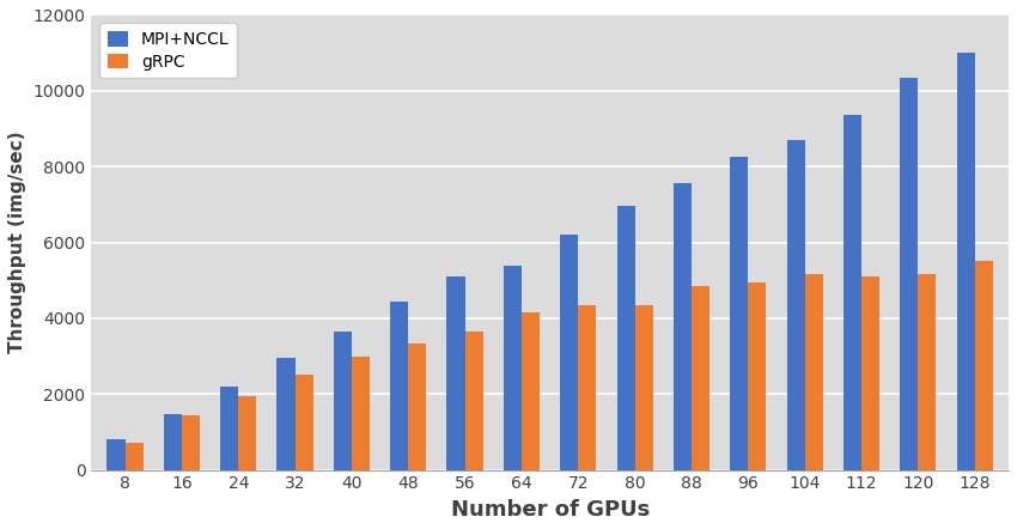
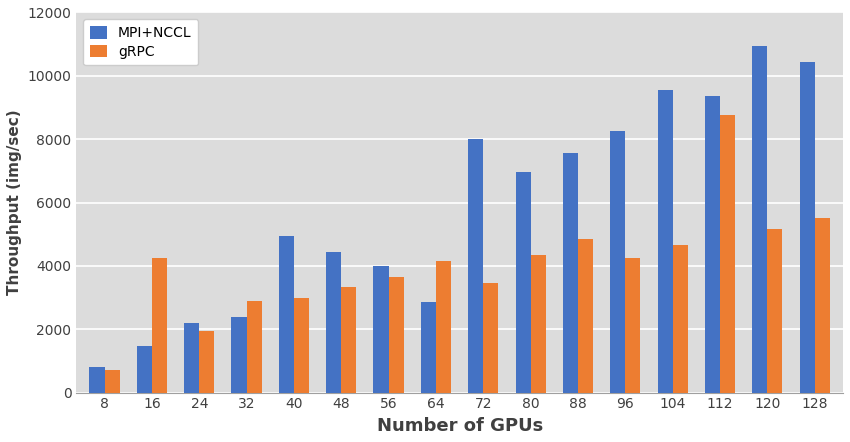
gRPC/16: 1430 -> 4250
MPI+NCCL/32: 2950 -> 2400
gRPC/32: 2500 -> 2900
MPI+NCCL/40: 3650 -> 4950
MPI+NCCL/56: 5100 -> 4000
MPI+NCCL/64: 5400 -> 2850
MPI+NCCL/72: 6200 -> 8000
gRPC/72: 4350 -> 3450
gRPC/96: 4950 -> 4250
MPI+NCCL/104: 8700 -> 9550
gRPC/104: 5150 -> 4650
gRPC/112: 5100 -> 8750
MPI+NCCL/120: 10350 -> 10950
MPI+NCCL/128: 11000 -> 10450
